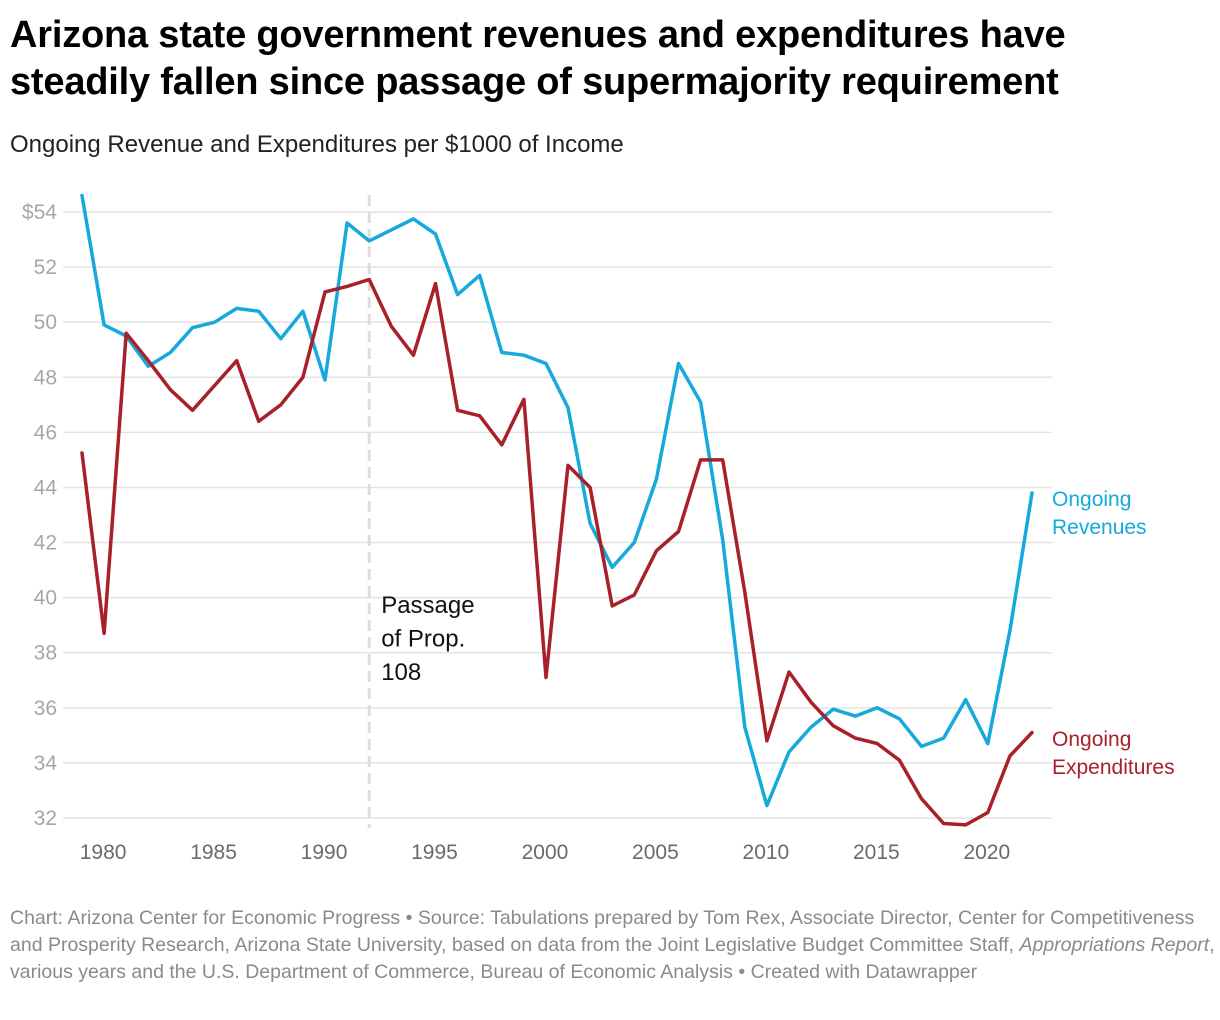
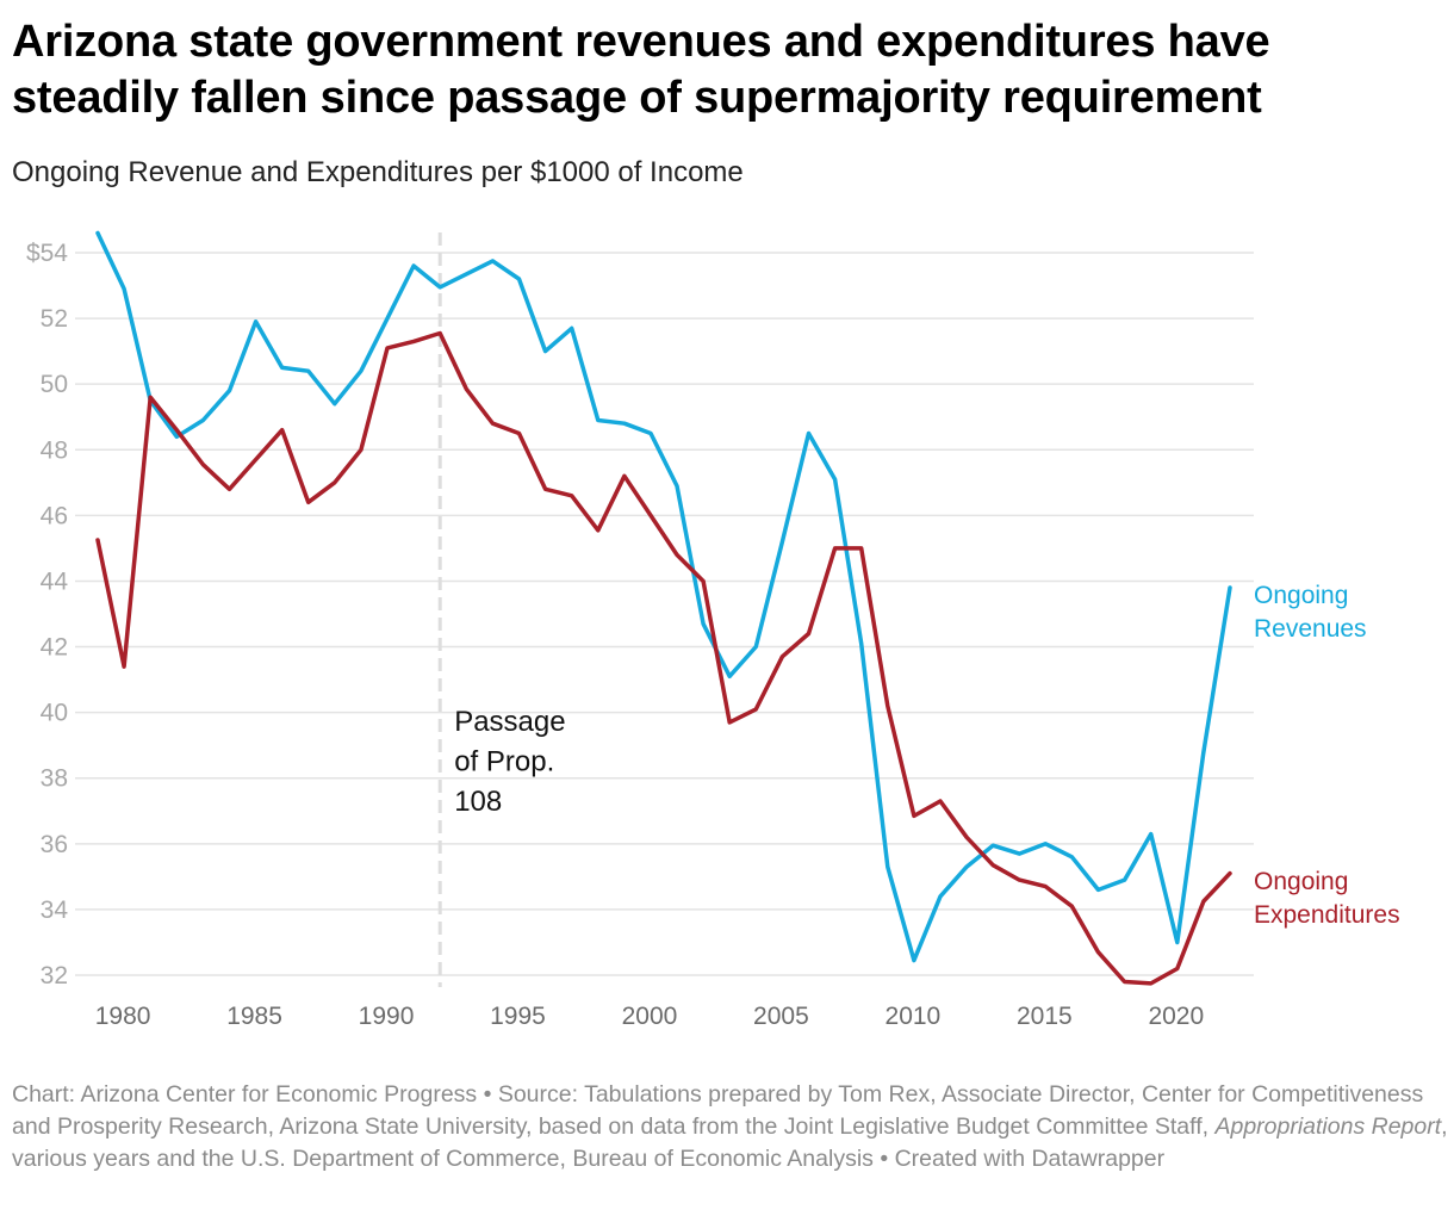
Ongoing Revenues/1980: $49.9 -> $52.9
Ongoing Expenditures/1980: $38.7 -> $41.4
Ongoing Revenues/1985: $50.0 -> $51.9
Ongoing Revenues/1990: $47.9 -> $52.0
Ongoing Expenditures/1995: $51.4 -> $48.5
Ongoing Expenditures/2000: $37.1 -> $46.0
Ongoing Revenues/2005: $44.3 -> $45.2
Ongoing Expenditures/2010: $34.8 -> $36.9
Ongoing Revenues/2020: $34.7 -> $33.0
